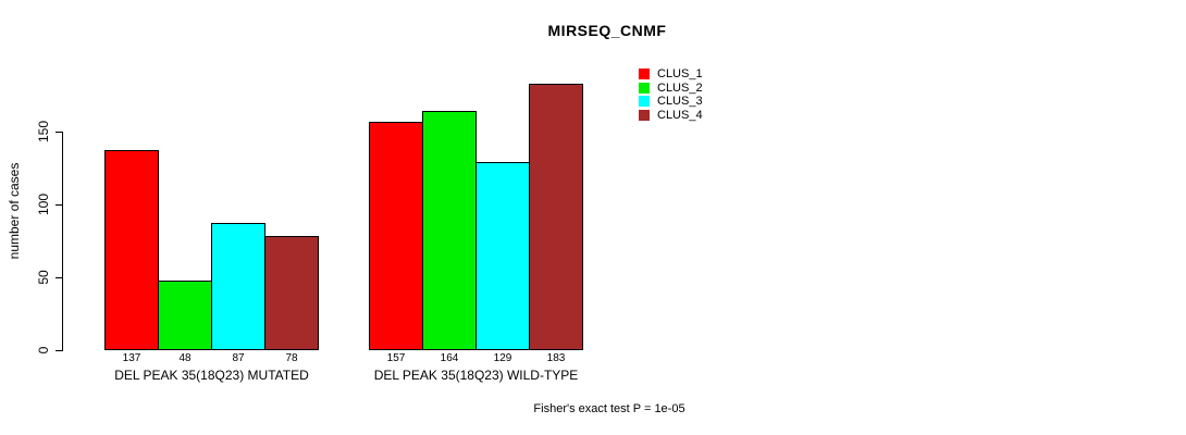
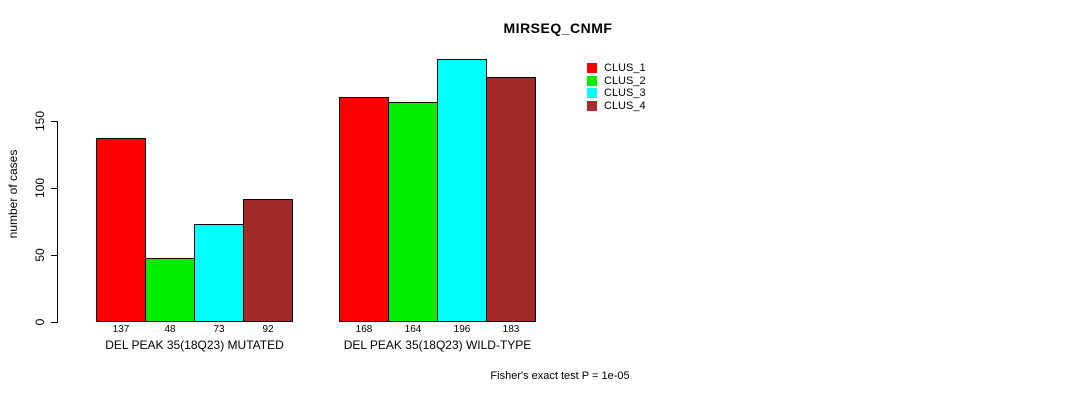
CLUS_3/DEL PEAK 35(18Q23) MUTATED: 87 -> 73
CLUS_4/DEL PEAK 35(18Q23) MUTATED: 78 -> 92
CLUS_1/DEL PEAK 35(18Q23) WILD-TYPE: 157 -> 168
CLUS_3/DEL PEAK 35(18Q23) WILD-TYPE: 129 -> 196
